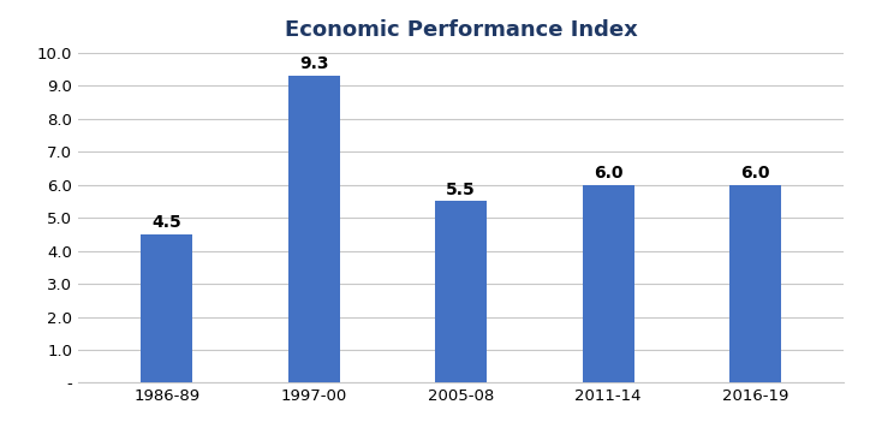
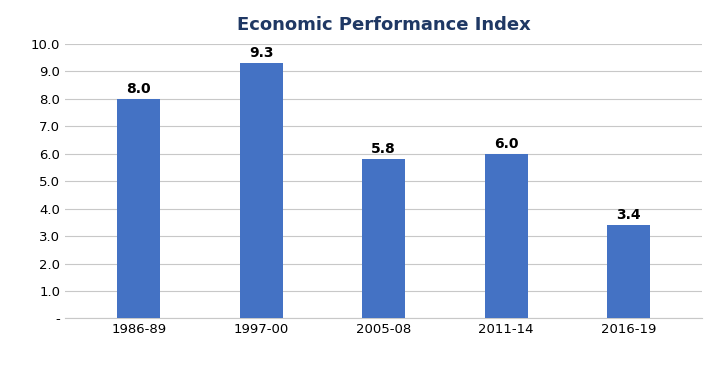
1986-89: 4.5 -> 8.0
2005-08: 5.5 -> 5.8
2016-19: 6.0 -> 3.4
